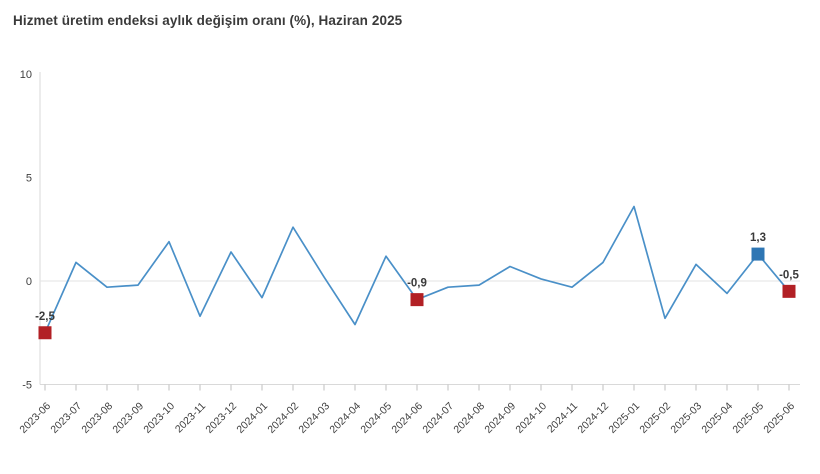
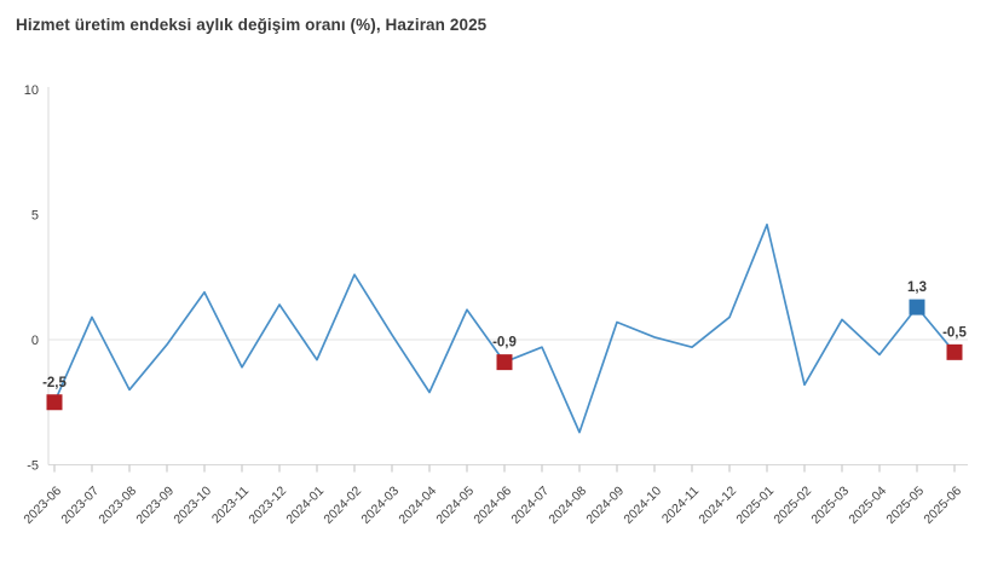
2023-08: -0.3 -> -2.0
2023-11: -1.7 -> -1.1
2024-08: -0.2 -> -3.7
2025-01: 3.6 -> 4.6
